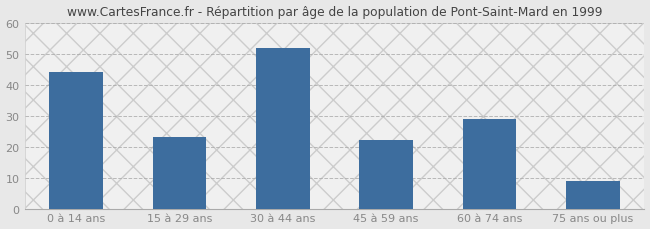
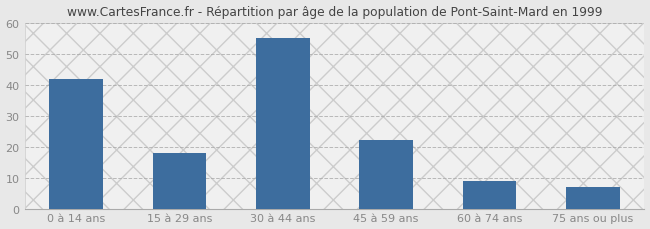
0 à 14 ans: 44 -> 42
15 à 29 ans: 23 -> 18
30 à 44 ans: 52 -> 55
60 à 74 ans: 29 -> 9
75 ans ou plus: 9 -> 7
